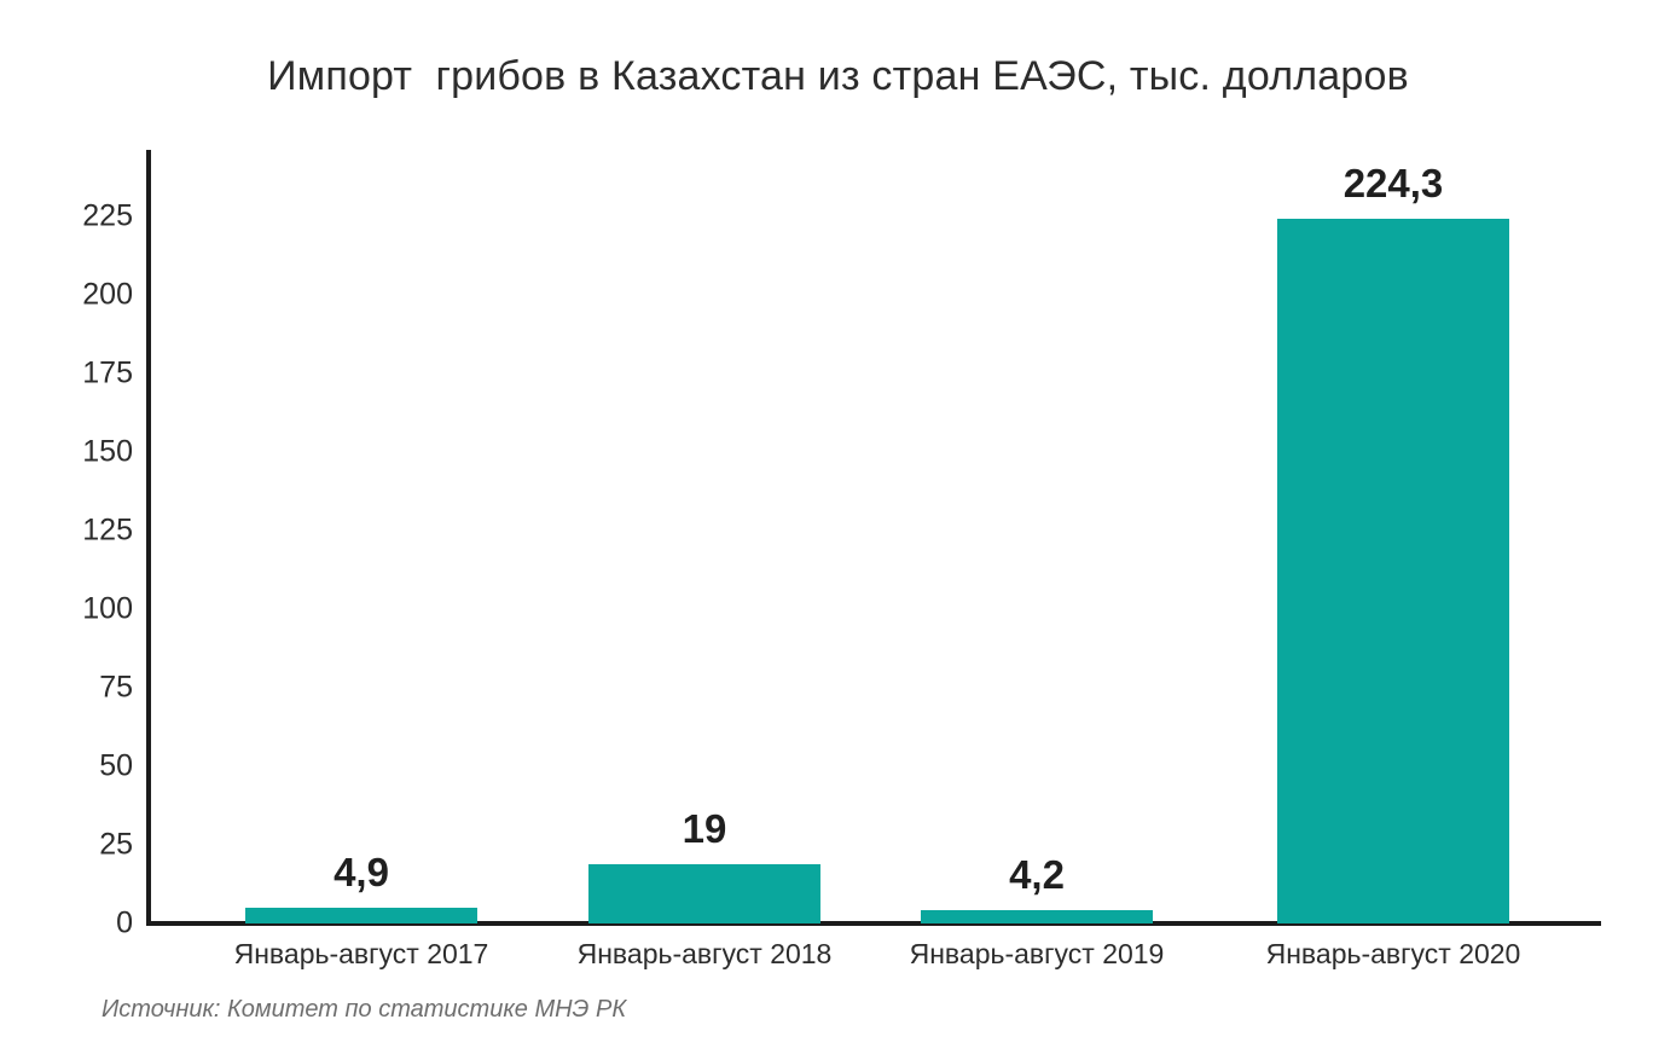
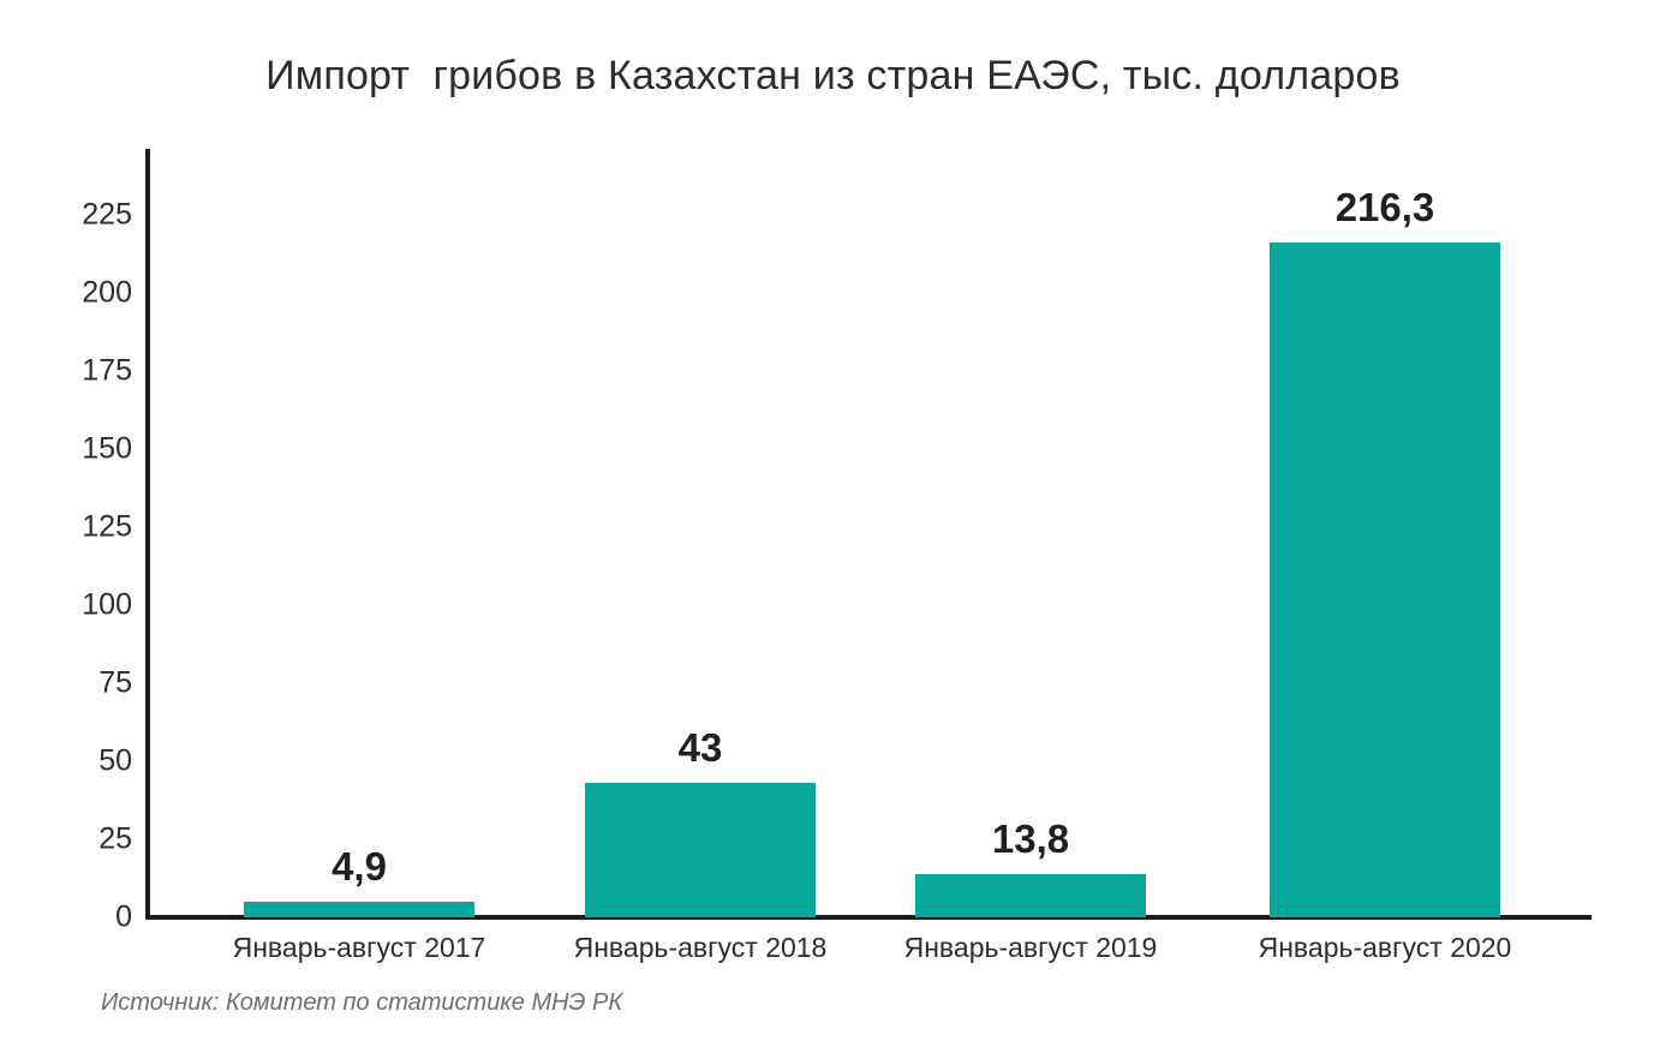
Январь-август 2018: 19 -> 43
Январь-август 2019: 4,2 -> 13,8
Январь-август 2020: 224,3 -> 216,3
